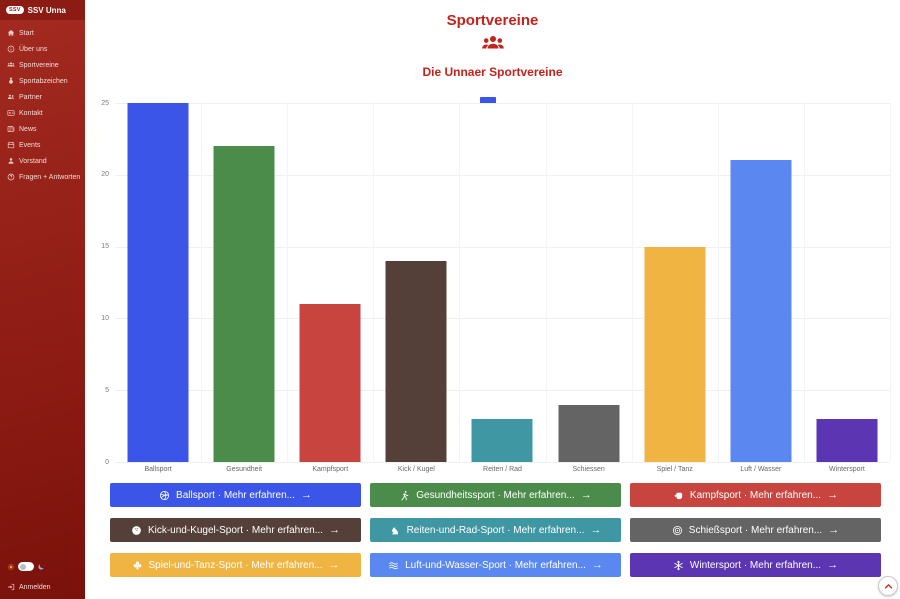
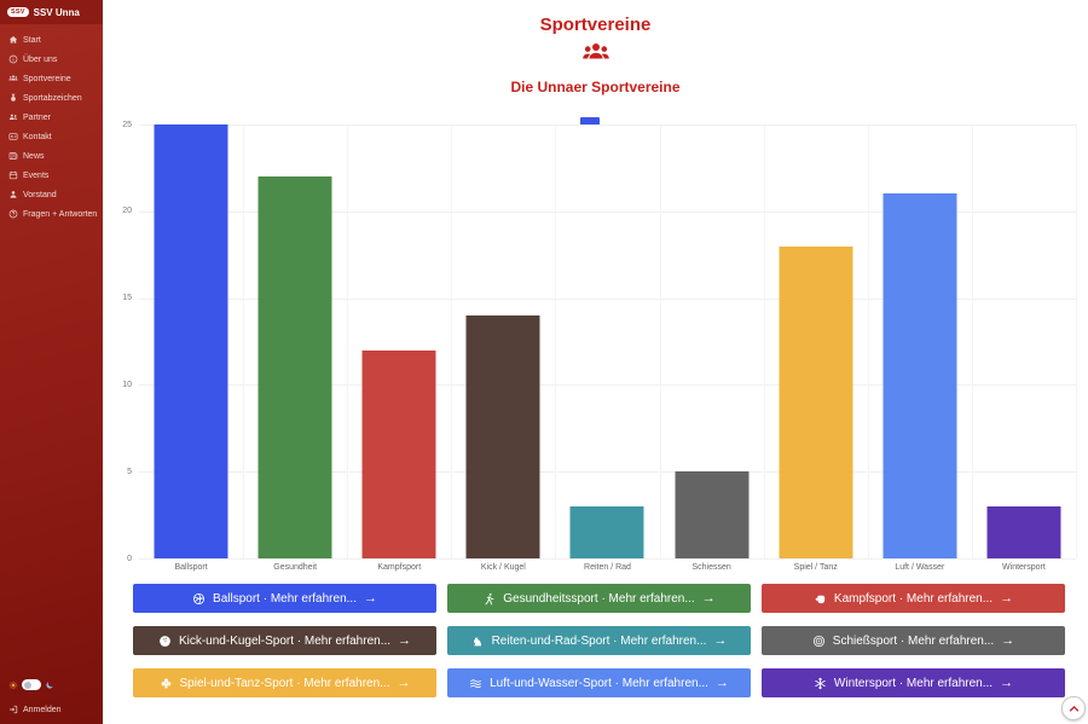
Kampfsport: 11 -> 12
Schiessen: 4 -> 5
Spiel / Tanz: 15 -> 18
